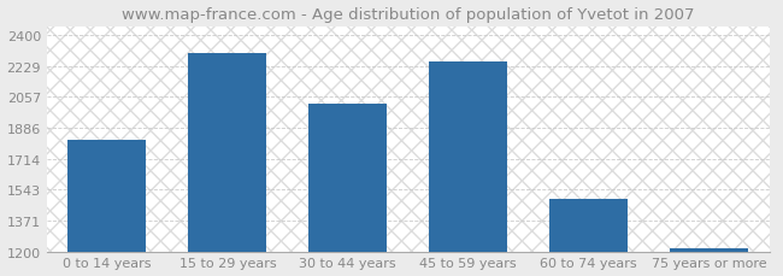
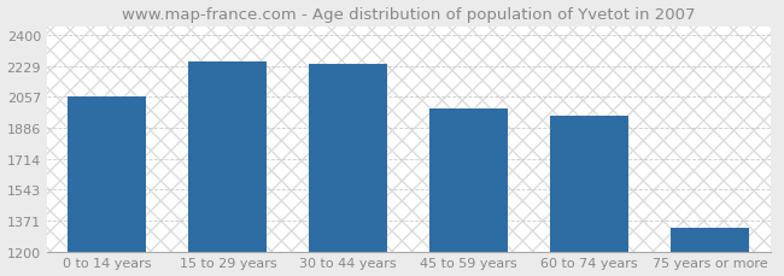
0 to 14 years: 1820 -> 2060
15 to 29 years: 2300 -> 2250
30 to 44 years: 2020 -> 2240
45 to 59 years: 2250 -> 1990
60 to 74 years: 1490 -> 1950
75 years or more: 1220 -> 1330
